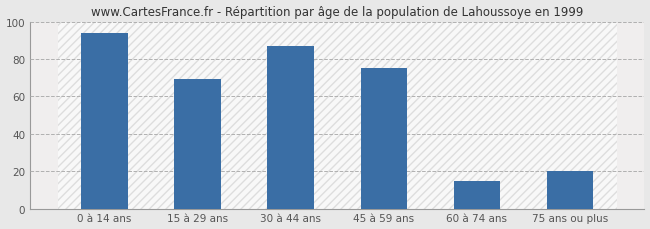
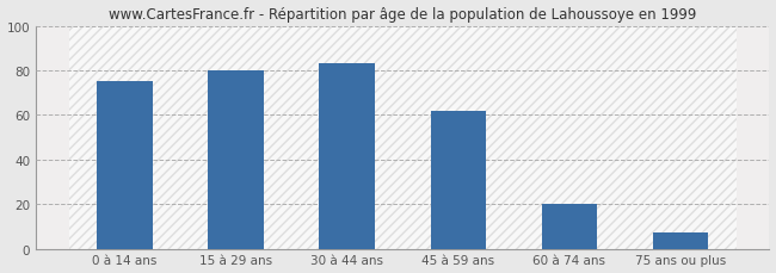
0 à 14 ans: 94 -> 75
15 à 29 ans: 69 -> 80
30 à 44 ans: 87 -> 83
45 à 59 ans: 75 -> 62
60 à 74 ans: 15 -> 20
75 ans ou plus: 20 -> 7
